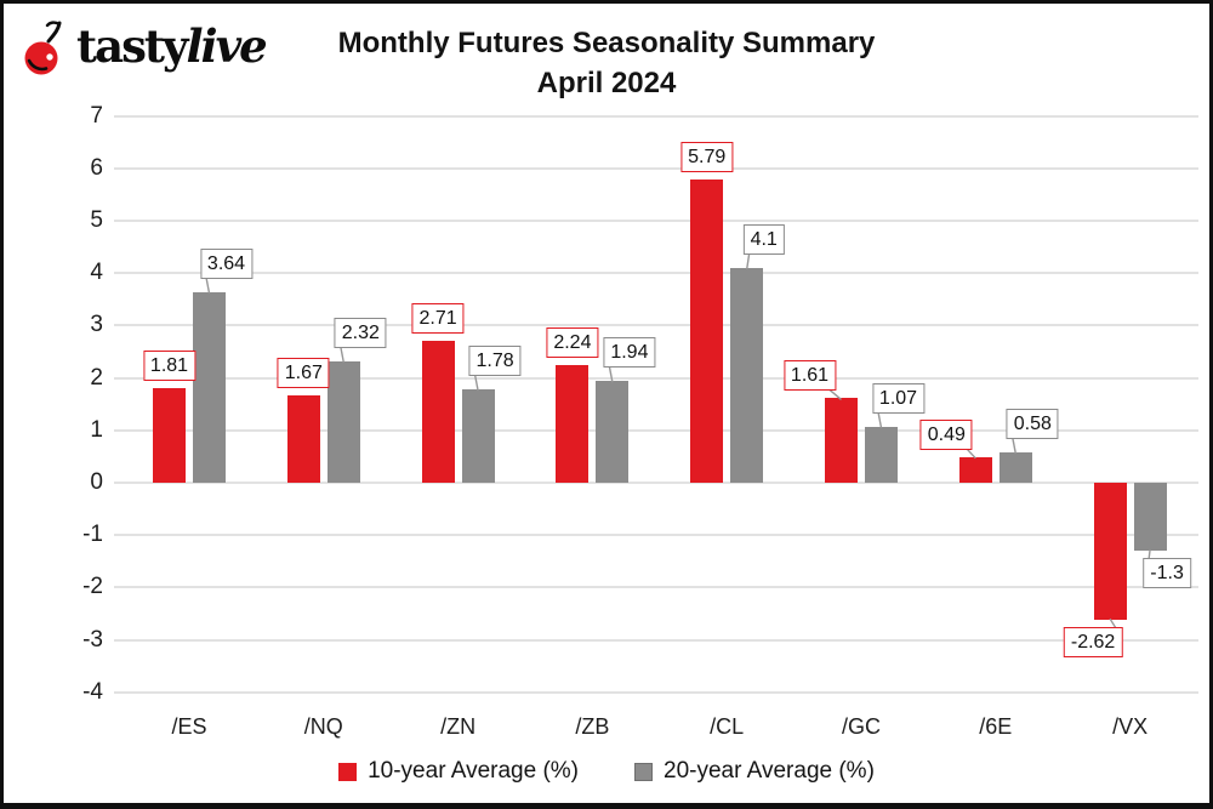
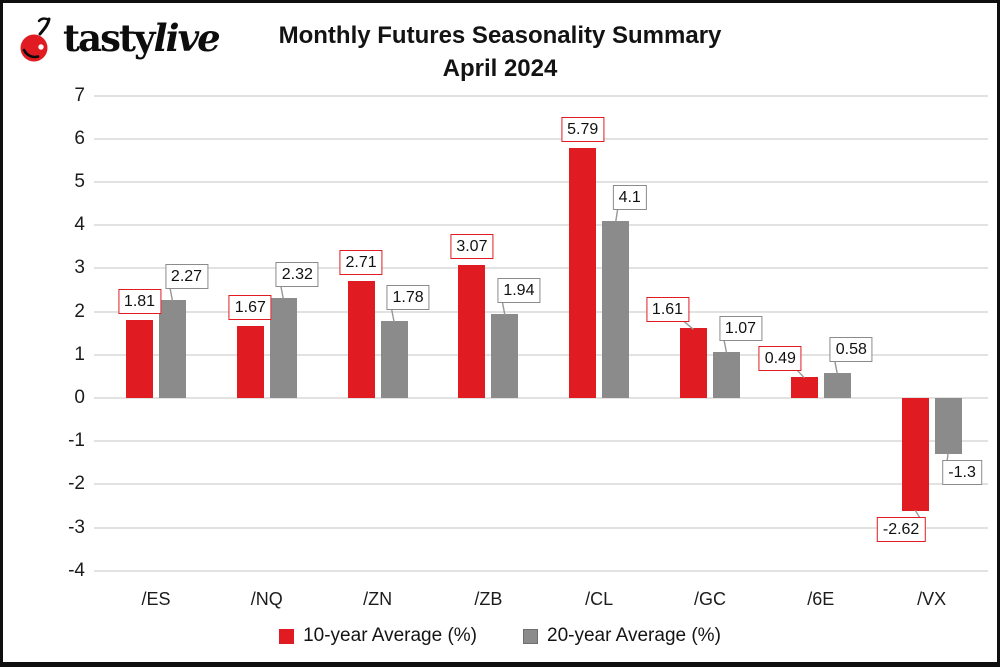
20-year Average (%)//ES: 3.64 -> 2.27
10-year Average (%)//ZB: 2.24 -> 3.07
